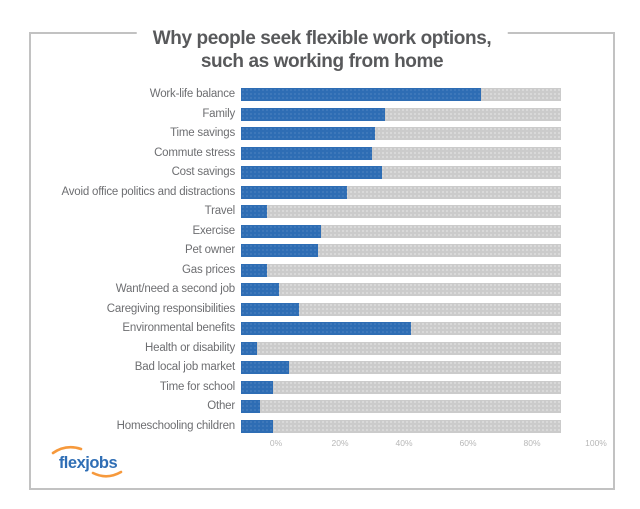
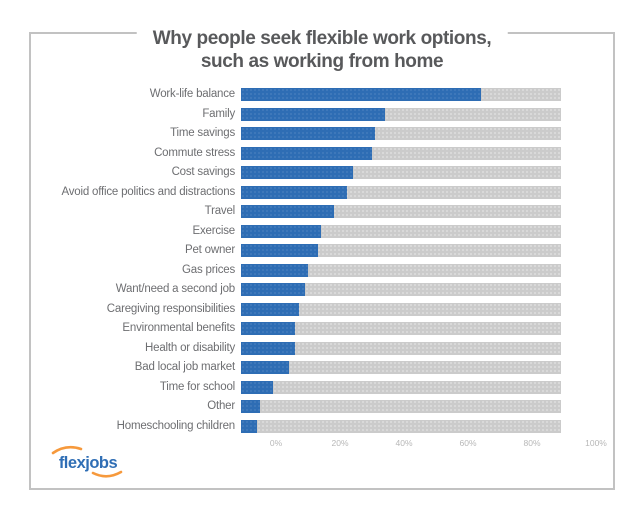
Cost savings: 44% -> 35%
Travel: 8% -> 29%
Gas prices: 8% -> 21%
Want/need a second job: 12% -> 20%
Environmental benefits: 53% -> 17%
Health or disability: 5% -> 17%
Homeschooling children: 10% -> 5%
